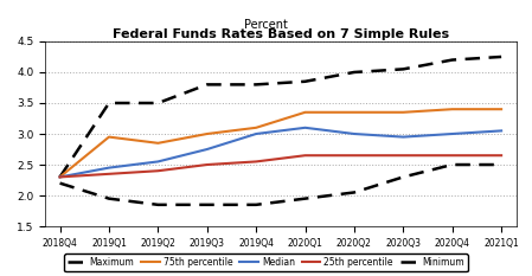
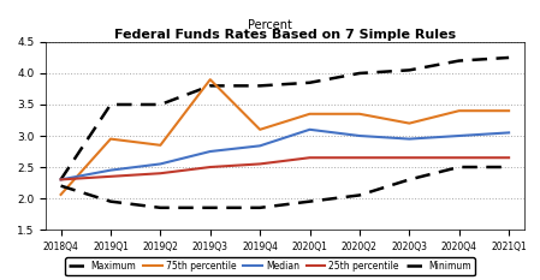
75th percentile/2018Q4: 2.30 -> 2.06
75th percentile/2019Q3: 3.00 -> 3.90
Median/2019Q4: 3.00 -> 2.84
75th percentile/2020Q3: 3.35 -> 3.20
